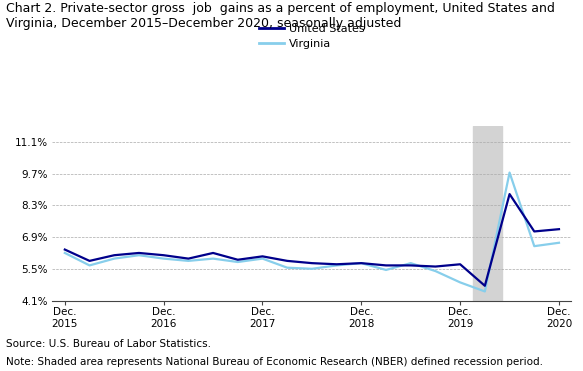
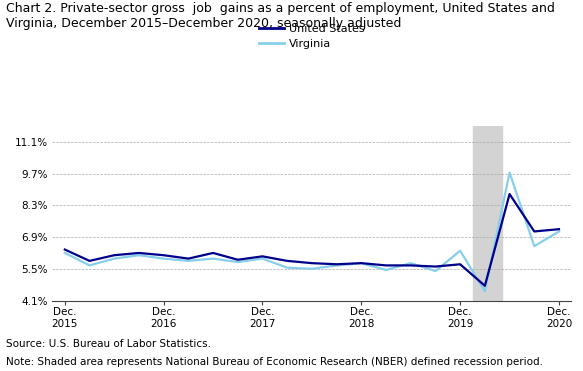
Virginia/Dec. 2019: 4.90% -> 6.30%
Virginia/Dec. 2020: 6.65% -> 7.15%
